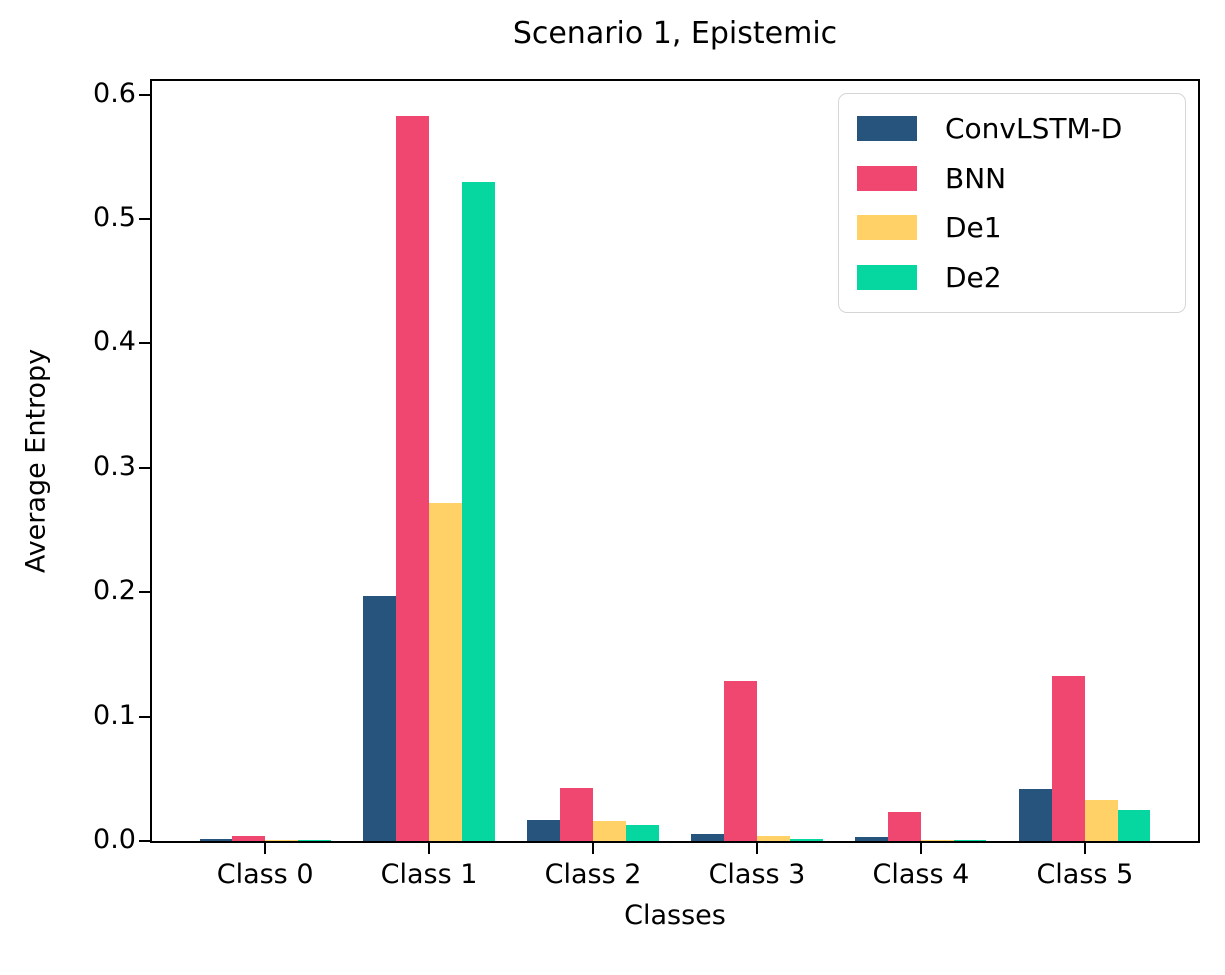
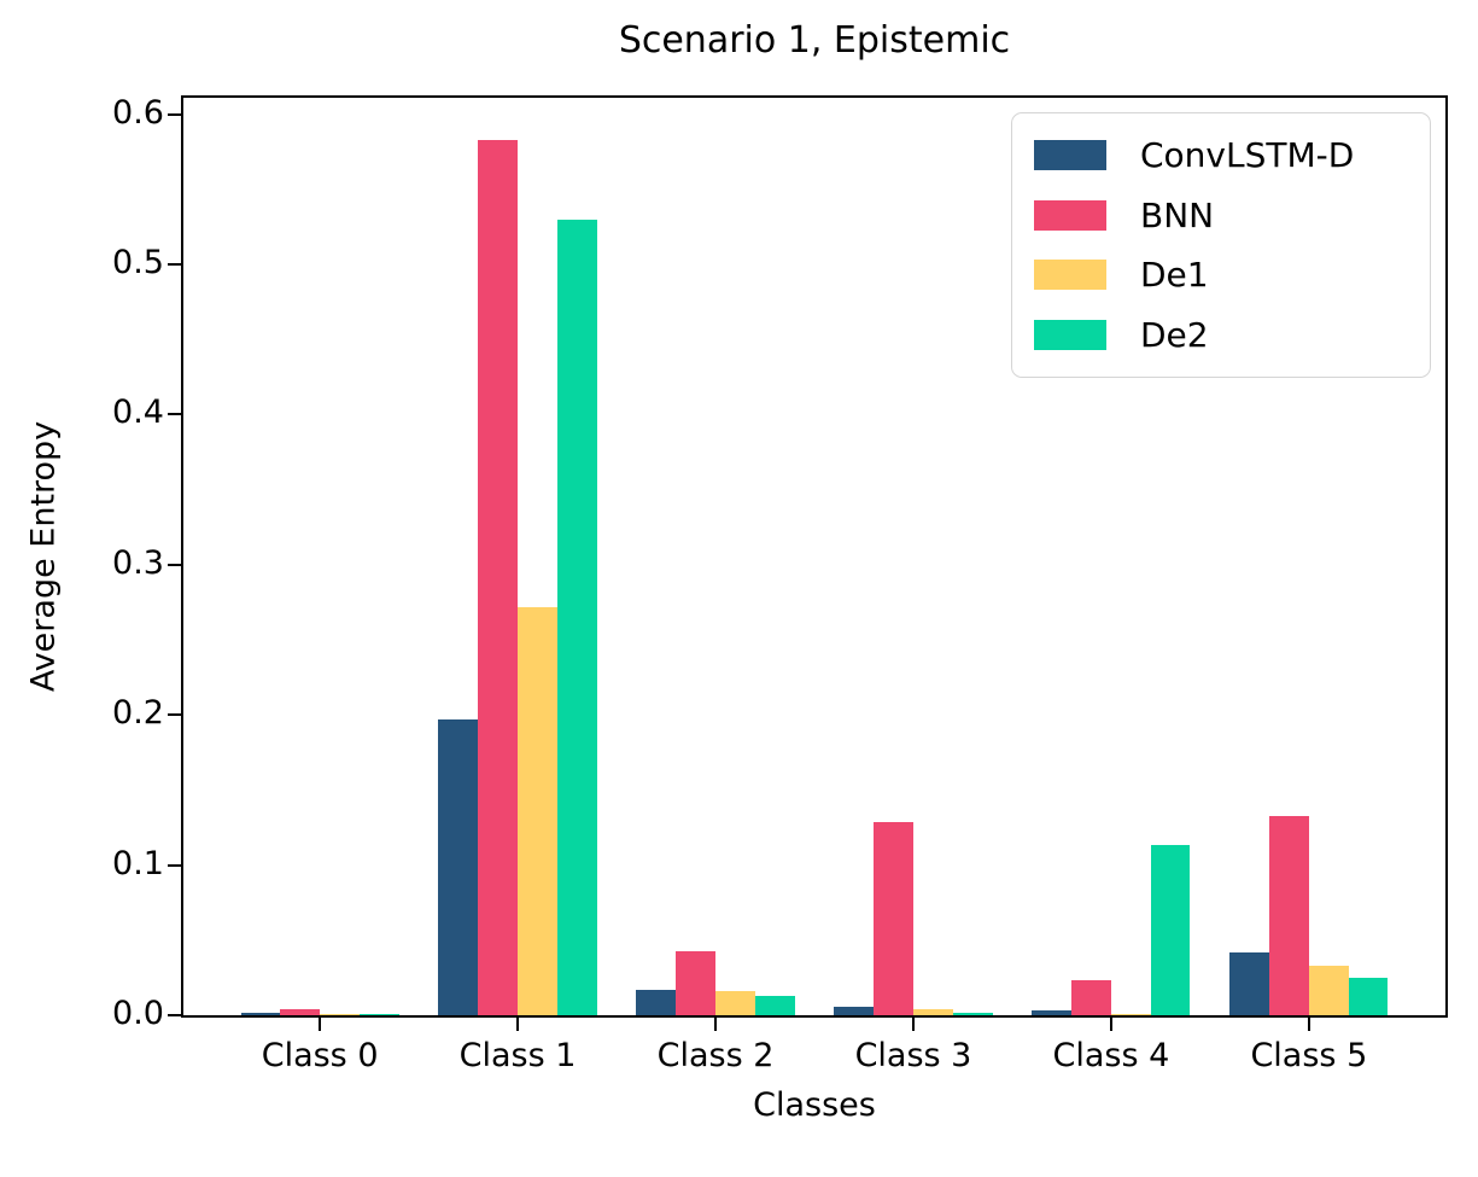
De2/Class 4: 0.001 -> 0.113
